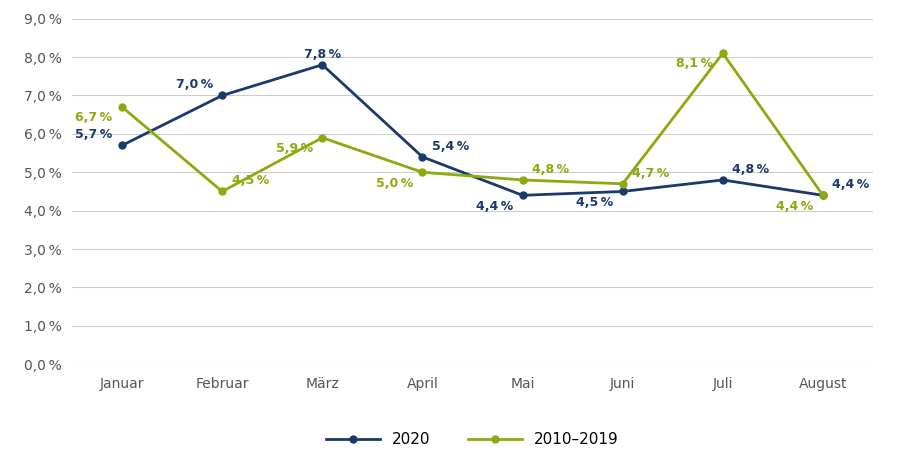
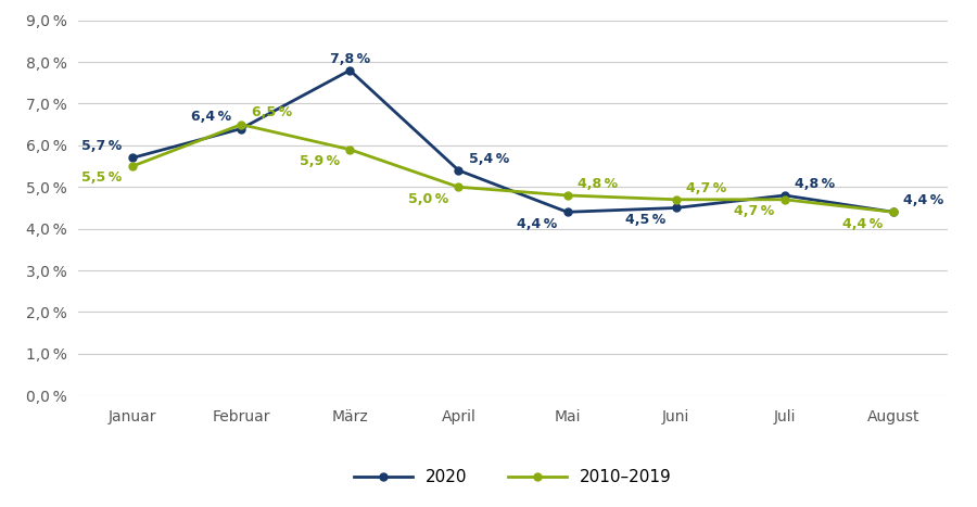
2010–2019/Januar: 6,7 -> 5,5
2020/Februar: 7,0 -> 6,4
2010–2019/Februar: 4,5 -> 6,5
2010–2019/Juli: 8,1 -> 4,7
